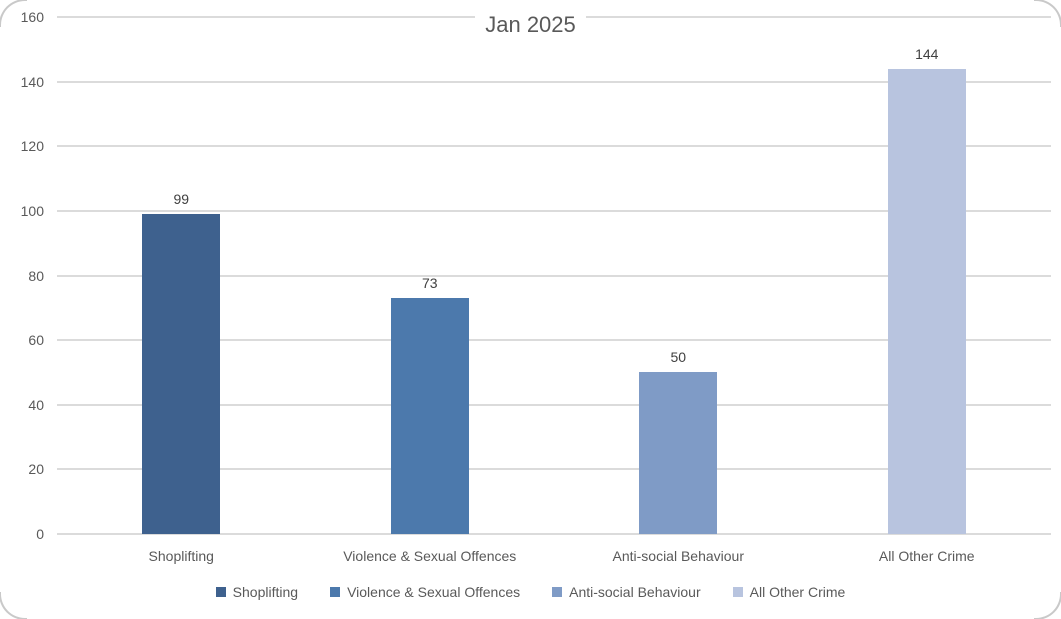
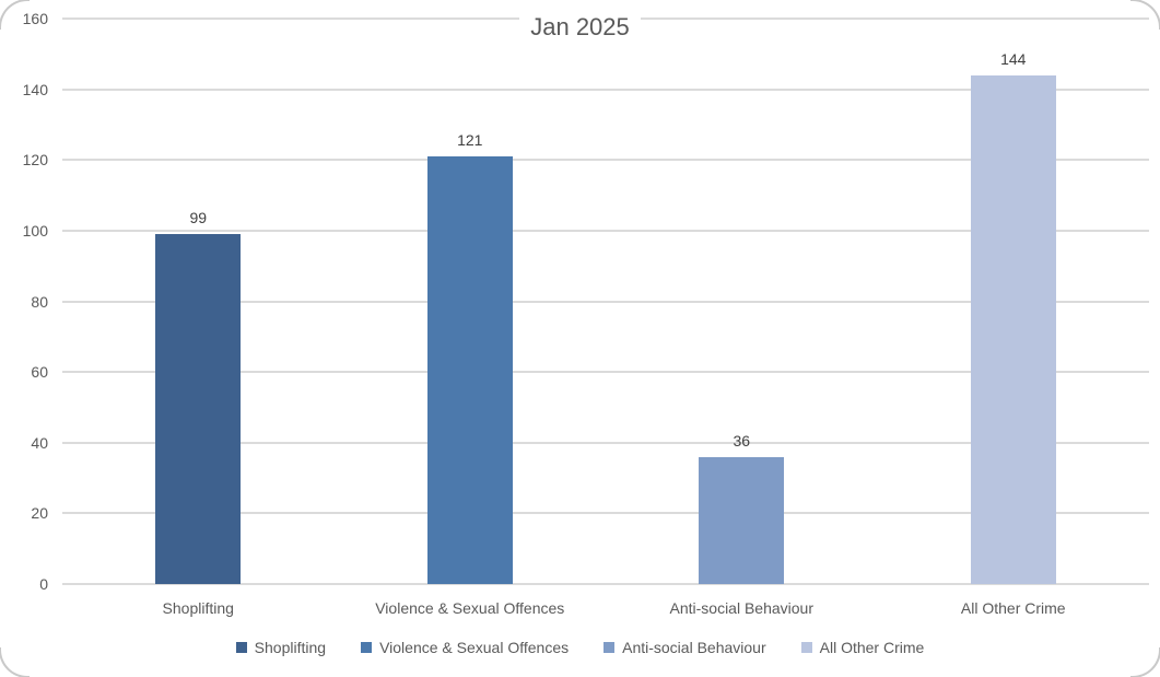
Violence & Sexual Offences: 73 -> 121
Anti-social Behaviour: 50 -> 36
